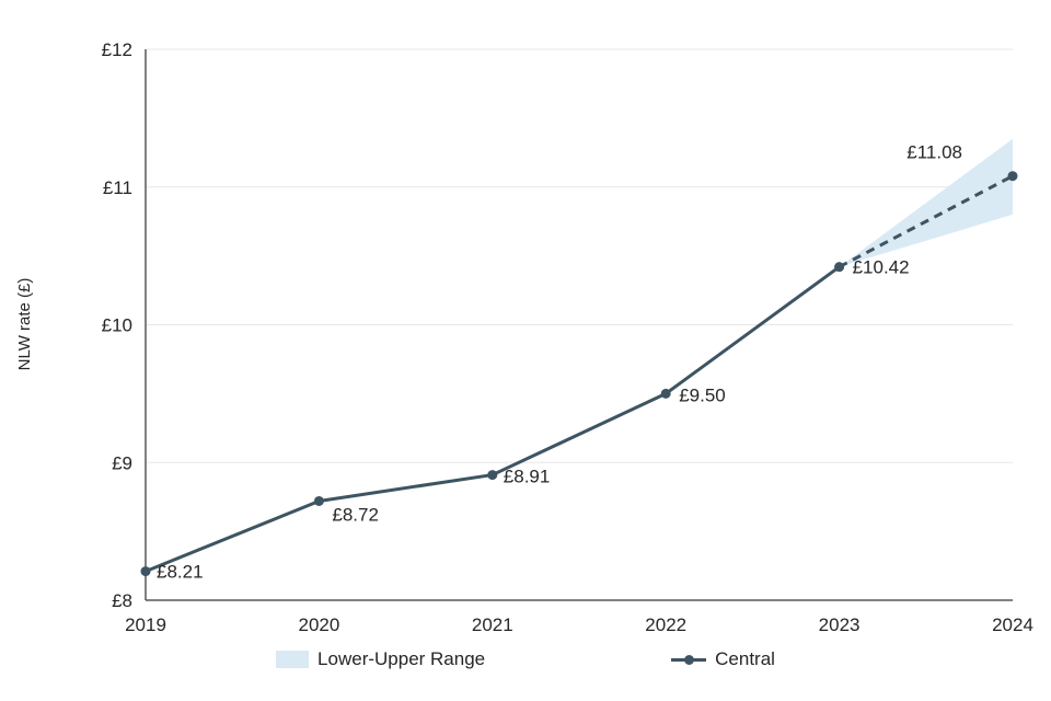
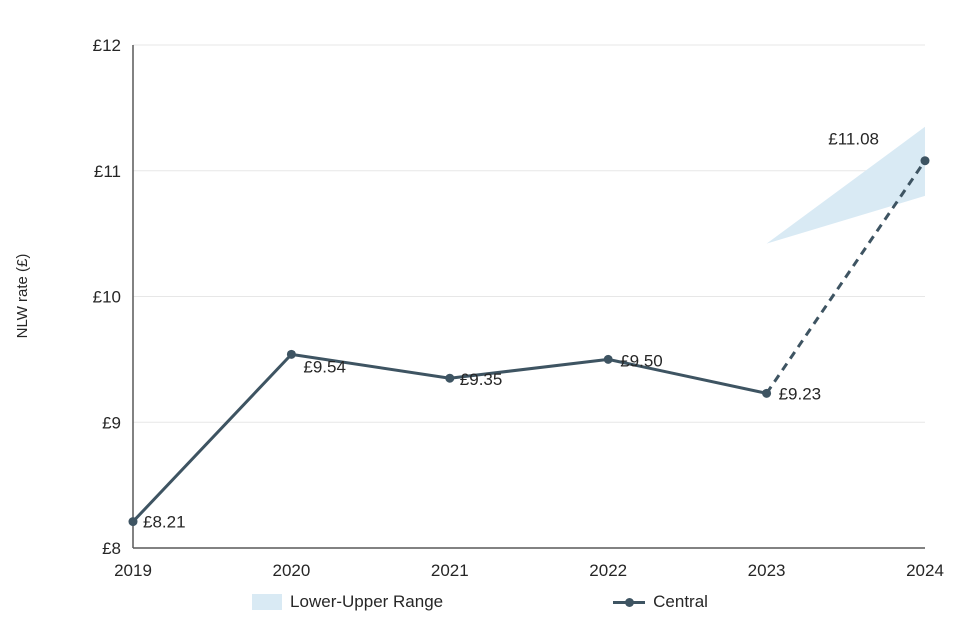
2020: £8.72 -> £9.54
2021: £8.91 -> £9.35
2023: £10.42 -> £9.23
